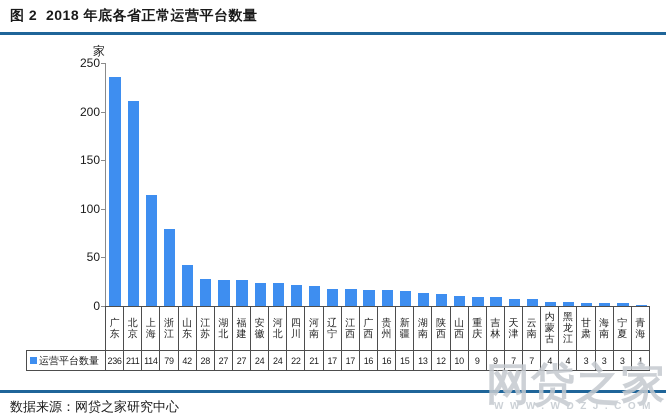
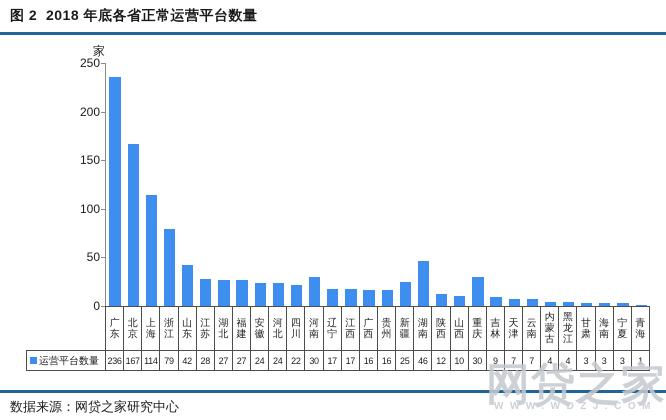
北京: 211 -> 167
河南: 21 -> 30
新疆: 15 -> 25
湖南: 13 -> 46
重庆: 9 -> 30
